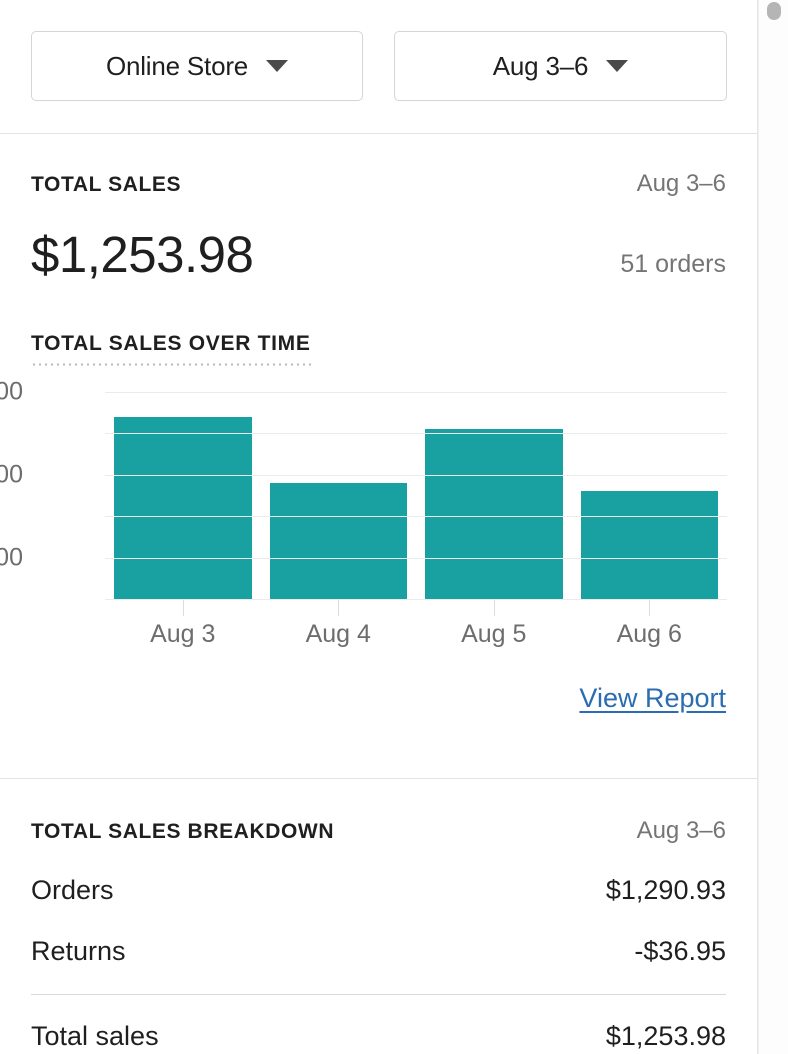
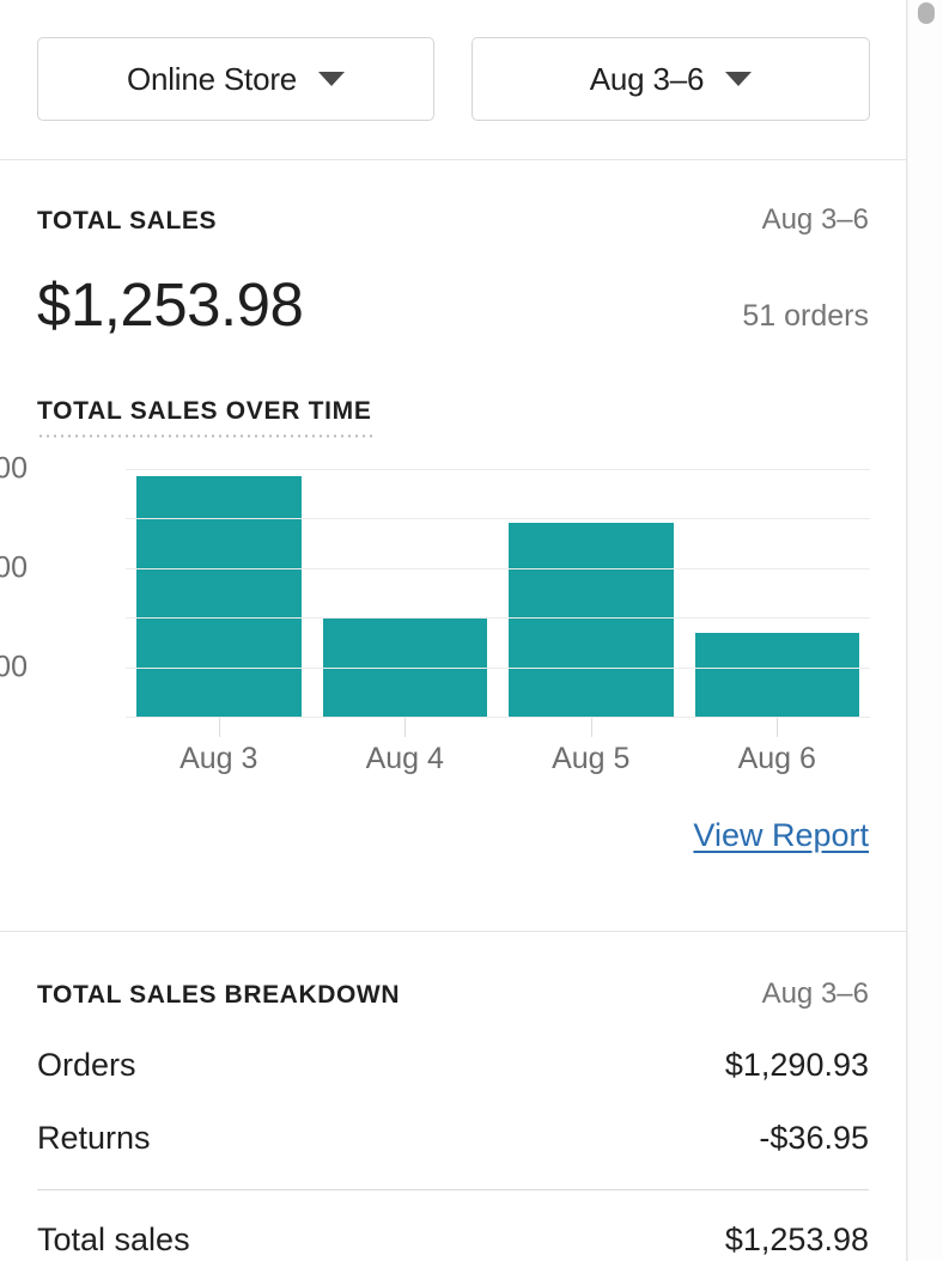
Aug 3: $440 -> $480
Aug 4: $280 -> $200
Aug 5: $410 -> $390
Aug 6: $260 -> $170
